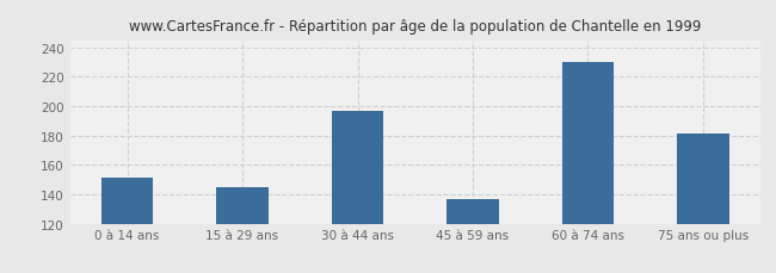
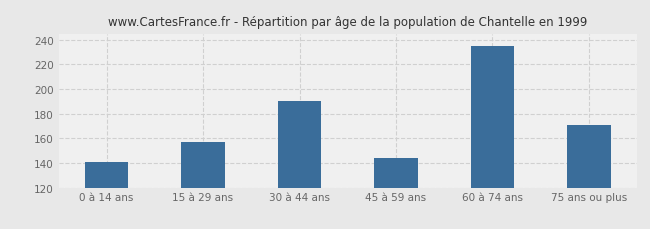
0 à 14 ans: 151 -> 141
15 à 29 ans: 145 -> 157
30 à 44 ans: 197 -> 190
45 à 59 ans: 137 -> 144
60 à 74 ans: 230 -> 235
75 ans ou plus: 181 -> 171
